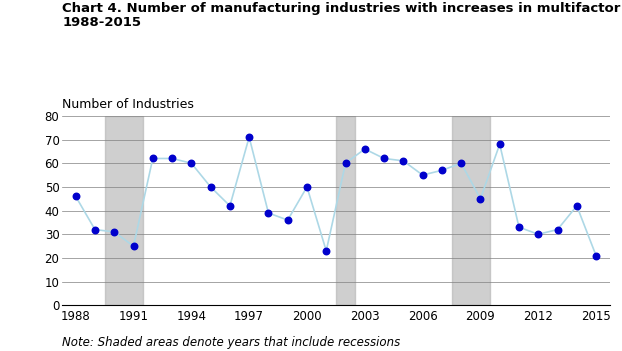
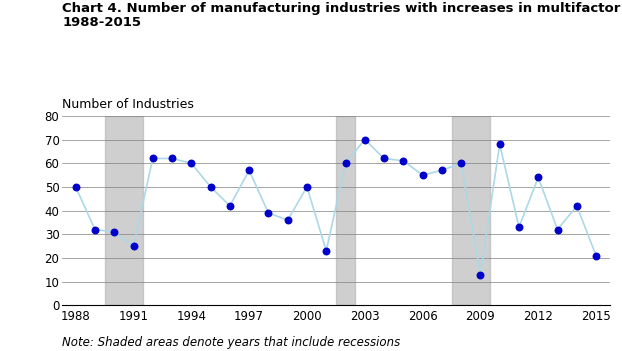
1988: 46 -> 50
1997: 71 -> 57
2003: 66 -> 70
2009: 45 -> 13
2012: 30 -> 54
